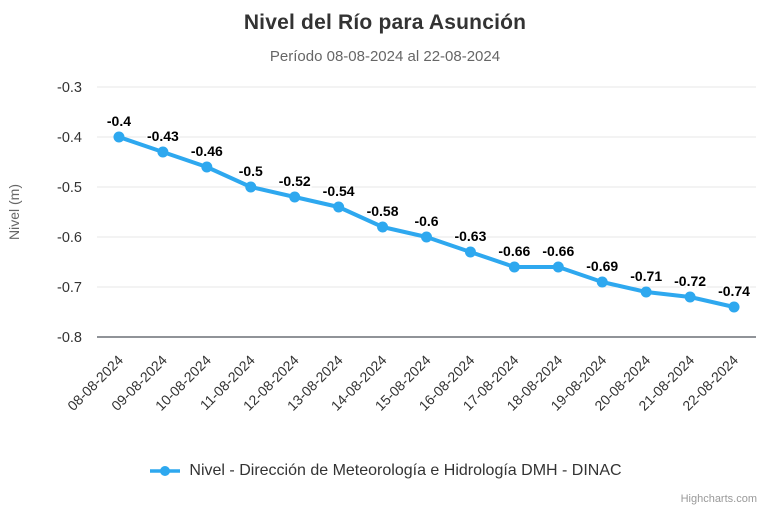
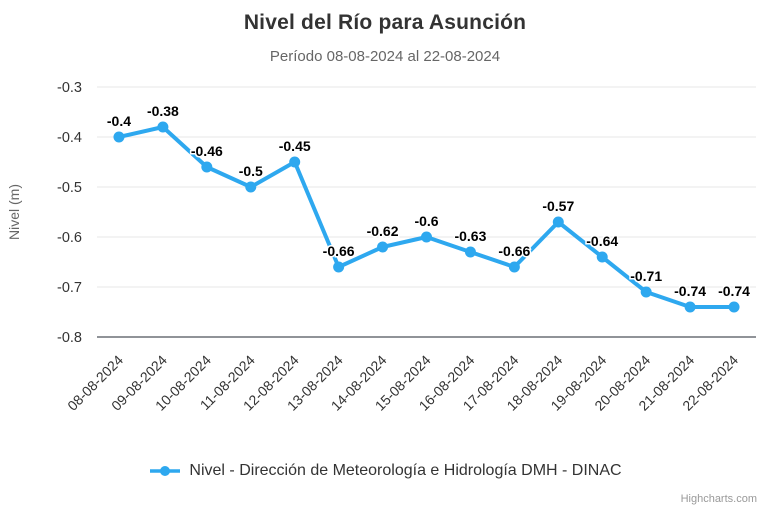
09-08-2024: -0.43 -> -0.38
12-08-2024: -0.52 -> -0.45
13-08-2024: -0.54 -> -0.66
14-08-2024: -0.58 -> -0.62
18-08-2024: -0.66 -> -0.57
19-08-2024: -0.69 -> -0.64
21-08-2024: -0.72 -> -0.74
